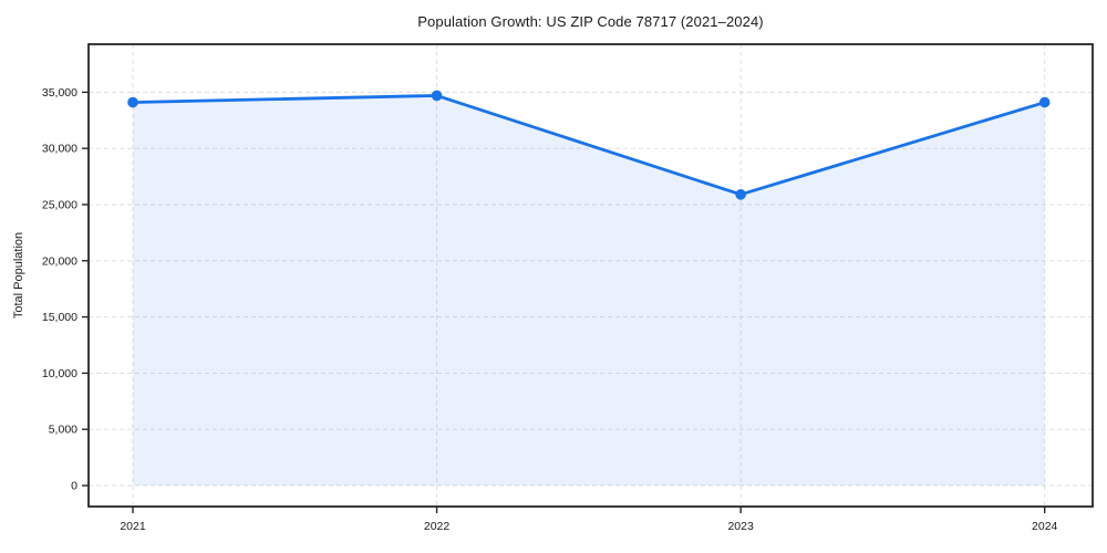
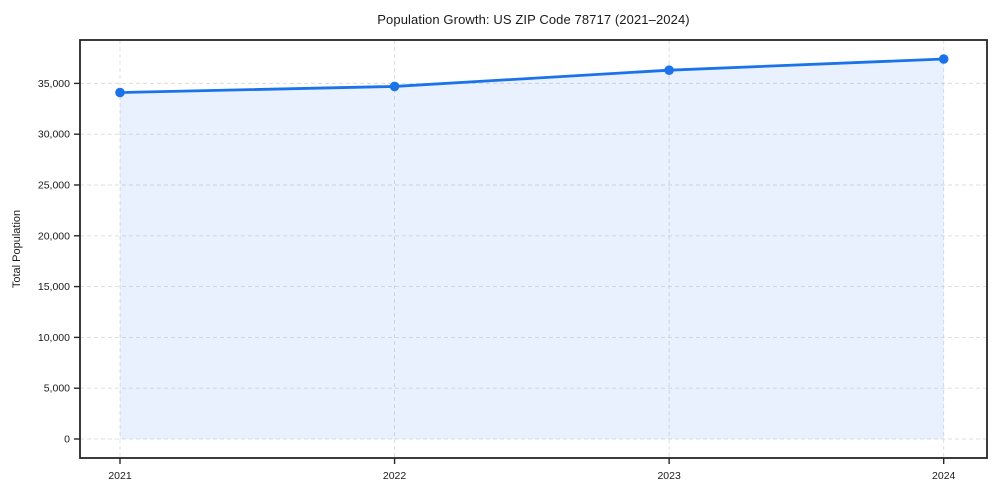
2023: 25900 -> 36300
2024: 34100 -> 37400
